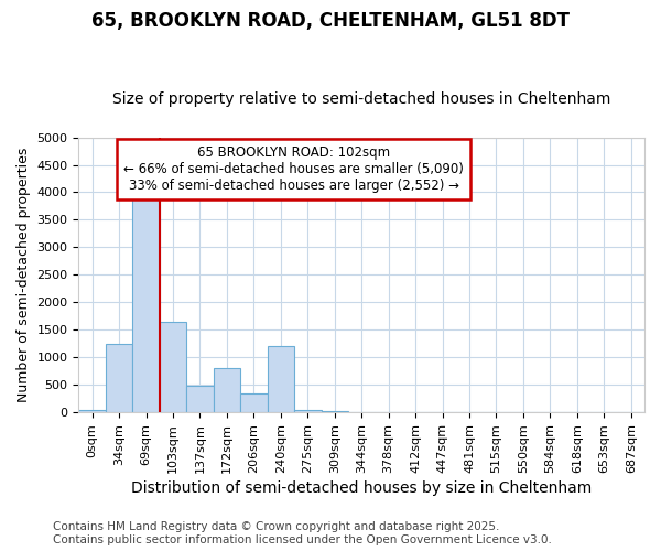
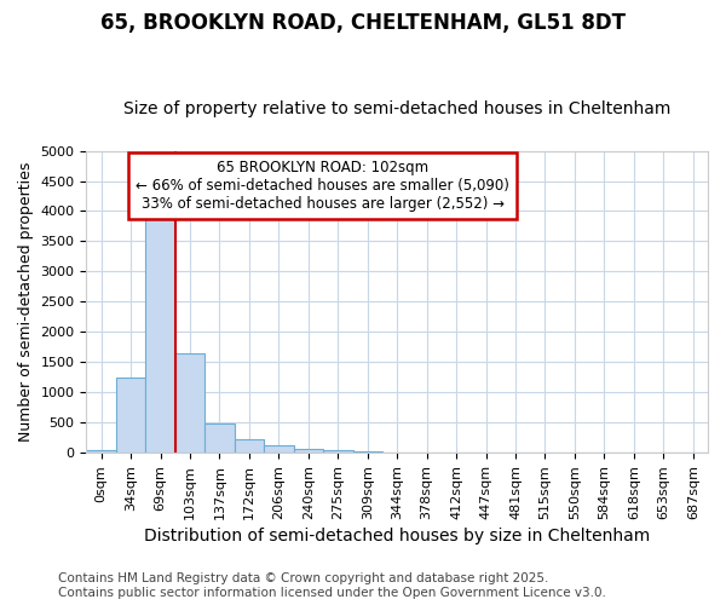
172sqm: 800 -> 220
206sqm: 350 -> 130
240sqm: 1200 -> 70
